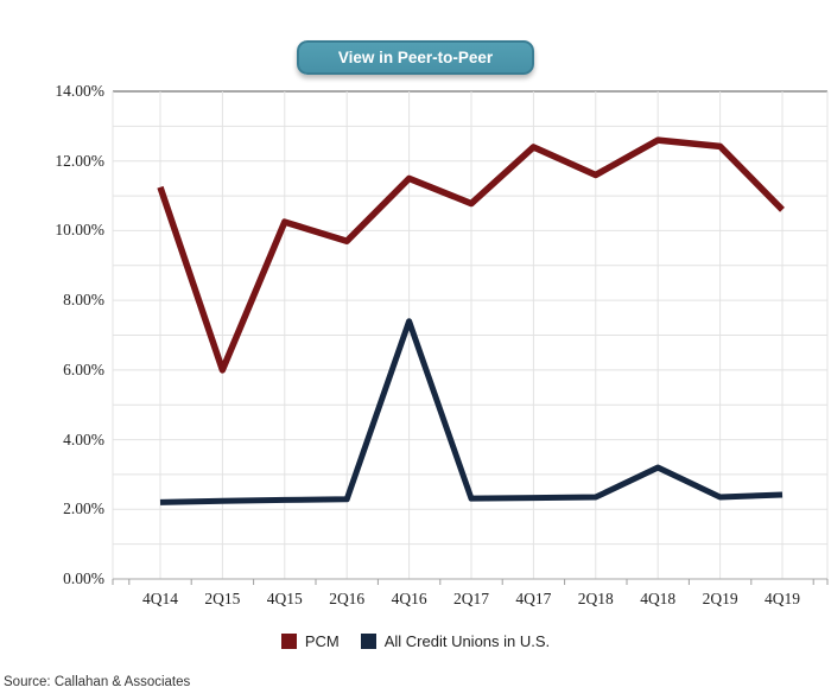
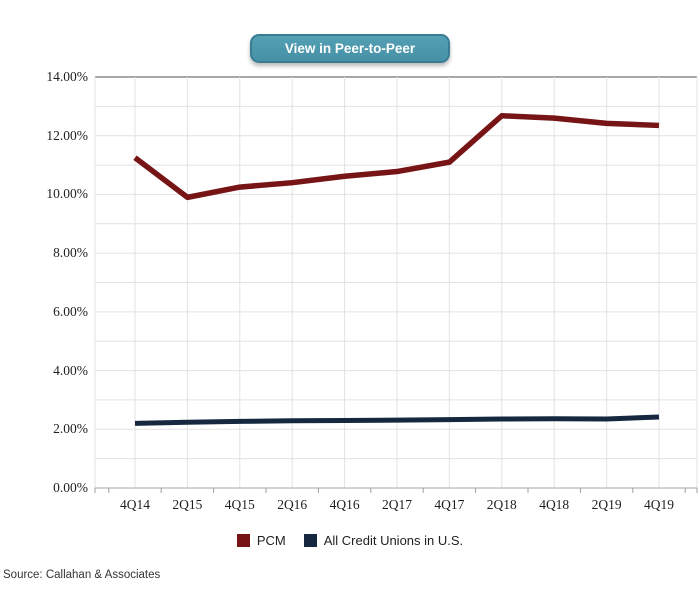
PCM/2Q15: 6.0% -> 9.9%
PCM/2Q16: 9.7% -> 10.4%
PCM/4Q16: 11.5% -> 10.6%
All Credit Unions in U.S./4Q16: 7.4% -> 2.3%
PCM/4Q17: 12.4% -> 11.1%
PCM/2Q18: 11.6% -> 12.7%
All Credit Unions in U.S./4Q18: 3.2% -> 2.4%
PCM/4Q19: 10.6% -> 12.3%
